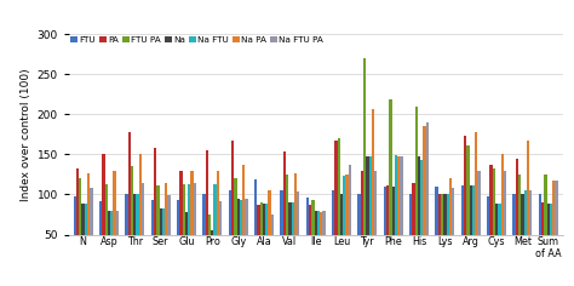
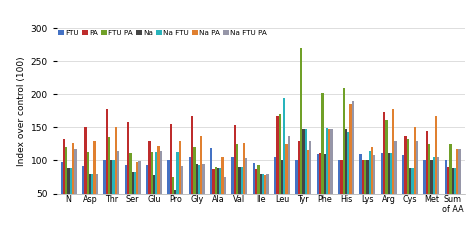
Na FTU PA/N: 109 -> 118
Na PA/Ser: 114 -> 98
Na PA/Glu: 130 -> 122
Na FTU/Leu: 124 -> 194
Na PA/Tyr: 207 -> 116
FTU PA/Phe: 219 -> 202
PA/His: 115 -> 100
Na FTU/Lys: 101 -> 114
FTU/Cys: 97 -> 108
